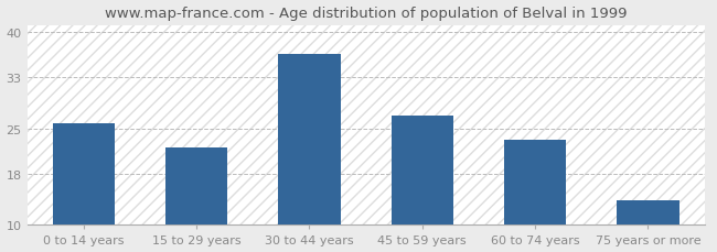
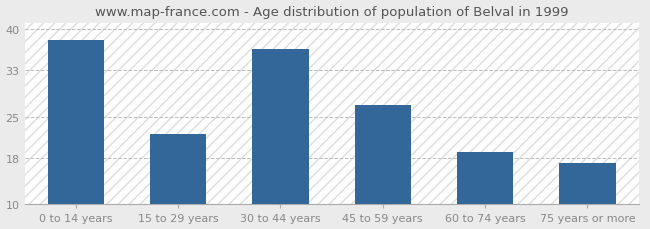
0 to 14 years: 25.8 -> 38.0
60 to 74 years: 23.2 -> 19.0
75 years or more: 13.8 -> 17.0
